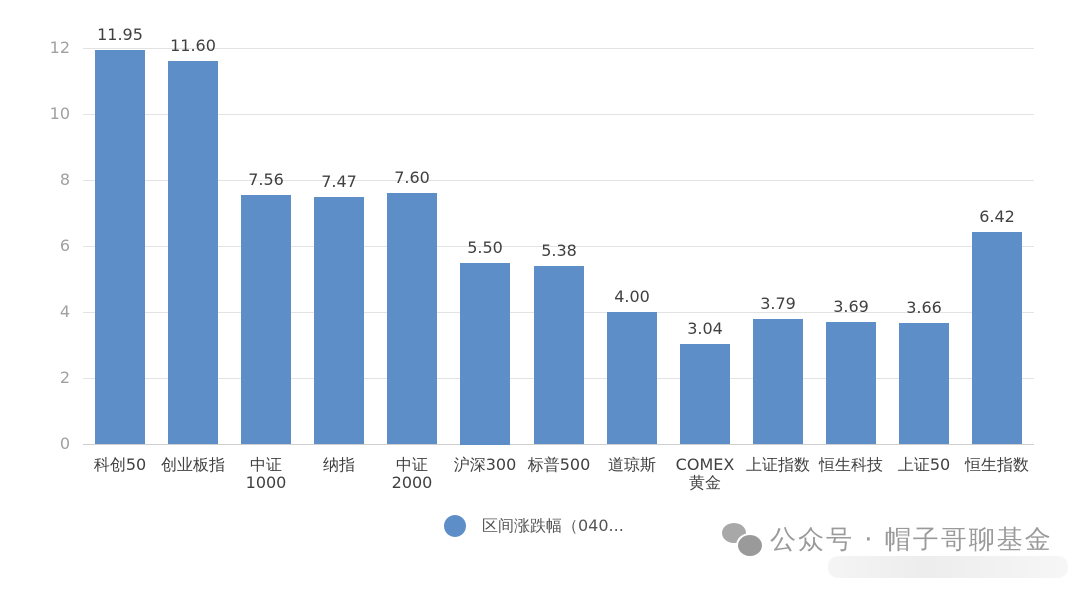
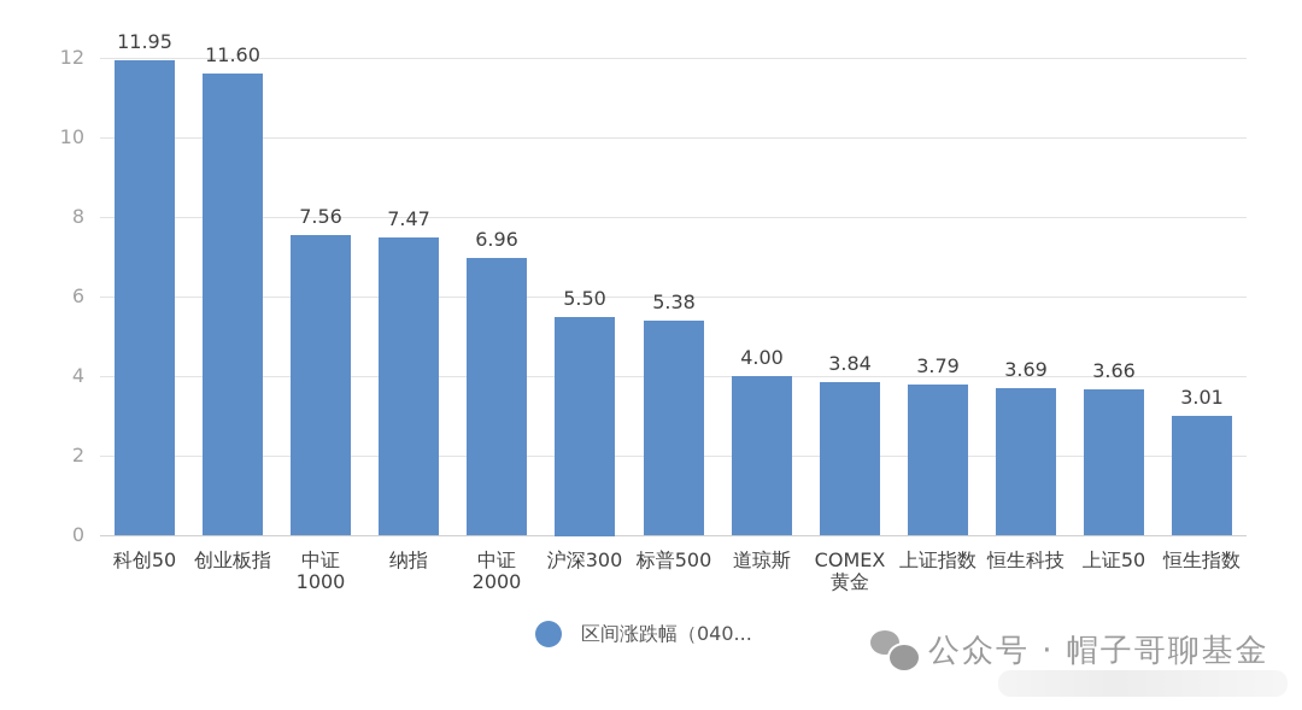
中证 2000: 7.60 -> 6.96
COMEX 黄金: 3.04 -> 3.84
恒生指数: 6.42 -> 3.01
